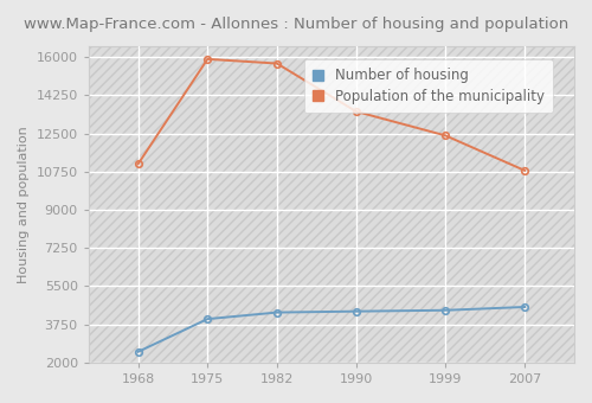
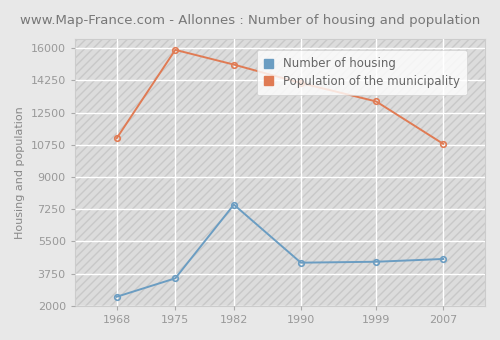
Number of housing/1975: 4000 -> 3500
Number of housing/1982: 4300 -> 7500
Population of the municipality/1982: 15700 -> 15100
Population of the municipality/1990: 13500 -> 14100
Population of the municipality/1999: 12400 -> 13100
